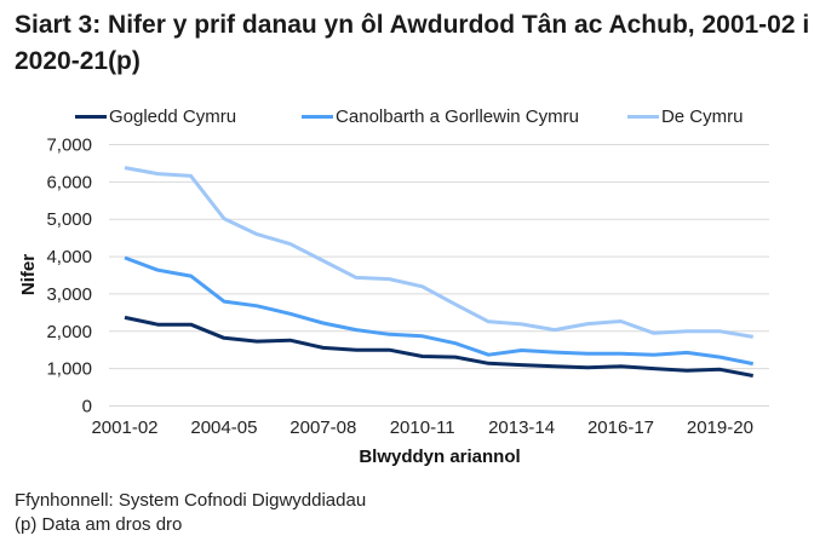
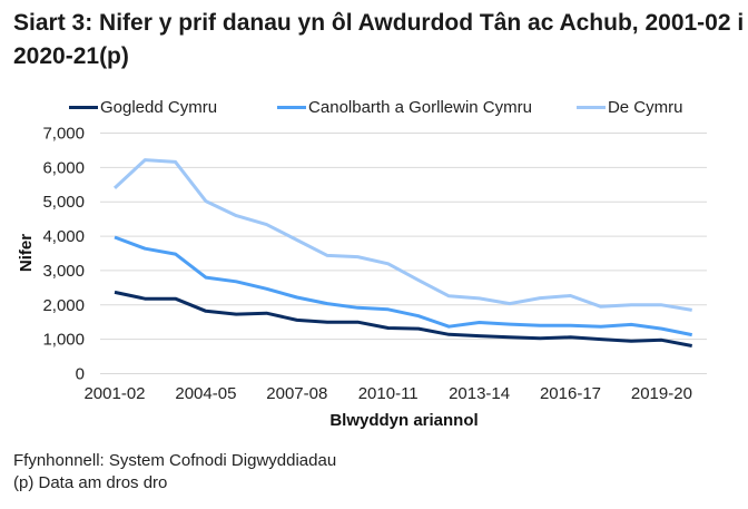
De Cymru/2001-02: 6400 -> 5400
